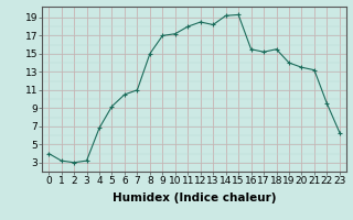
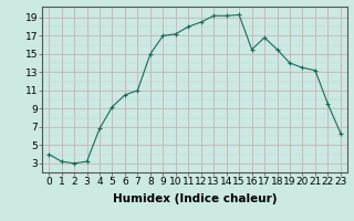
13: 18.2 -> 19.2
17: 15.2 -> 16.8
